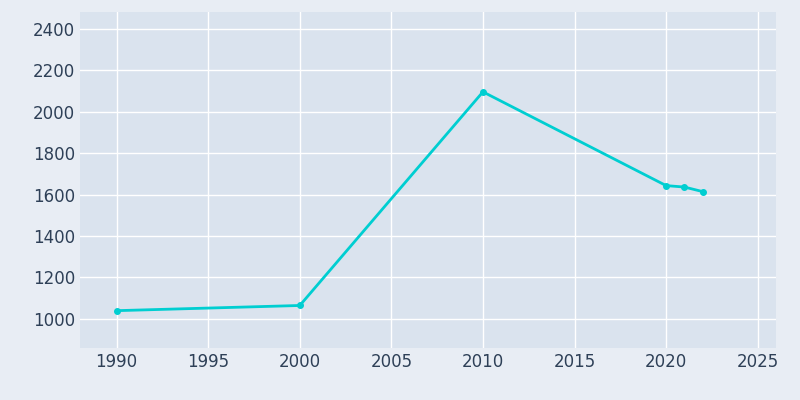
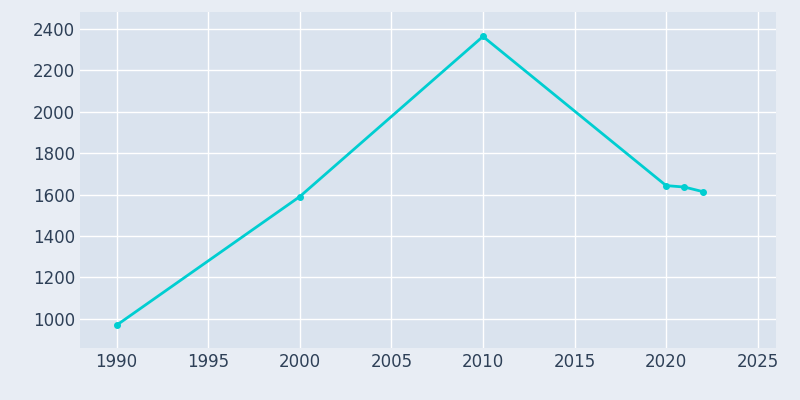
1990: 1040 -> 970
2000: 1065 -> 1590
2010: 2095 -> 2362
